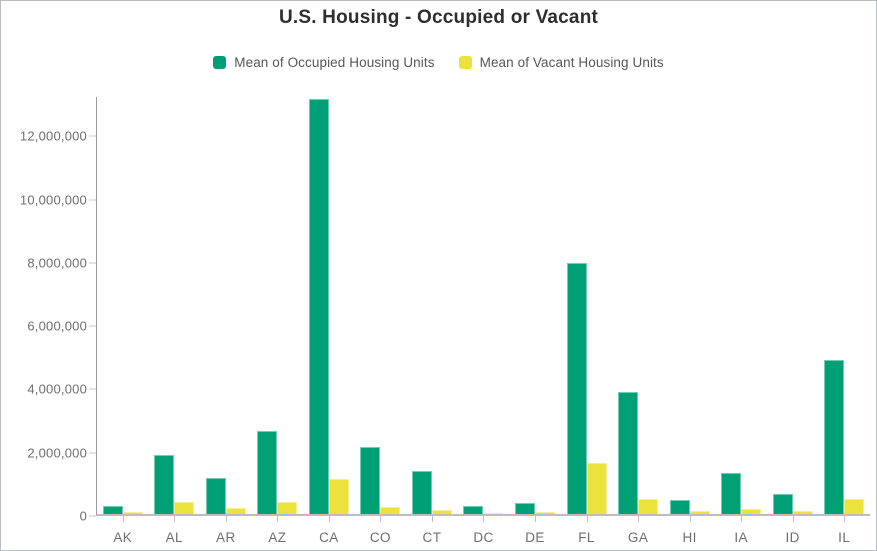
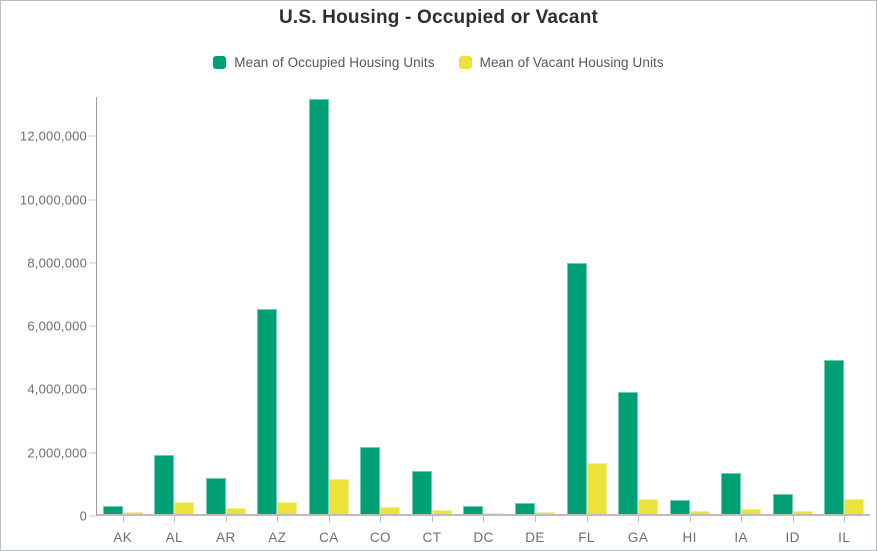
Mean of Occupied Housing Units/AZ: 2600000 -> 6500000
